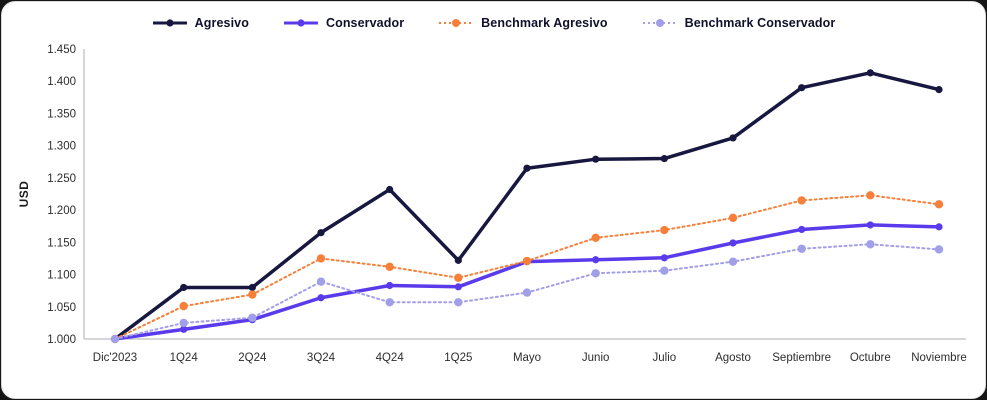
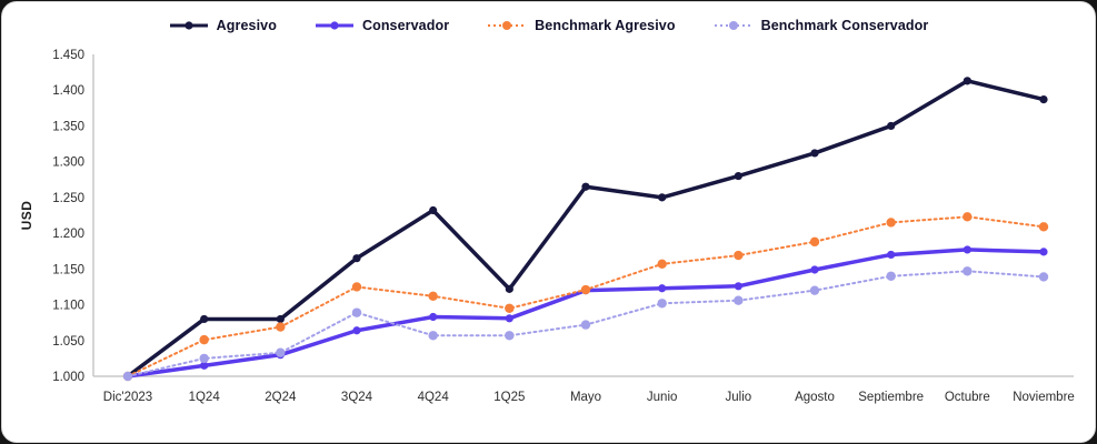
Agresivo/Junio: 1.28 -> 1.25
Agresivo/Septiembre: 1.39 -> 1.35
